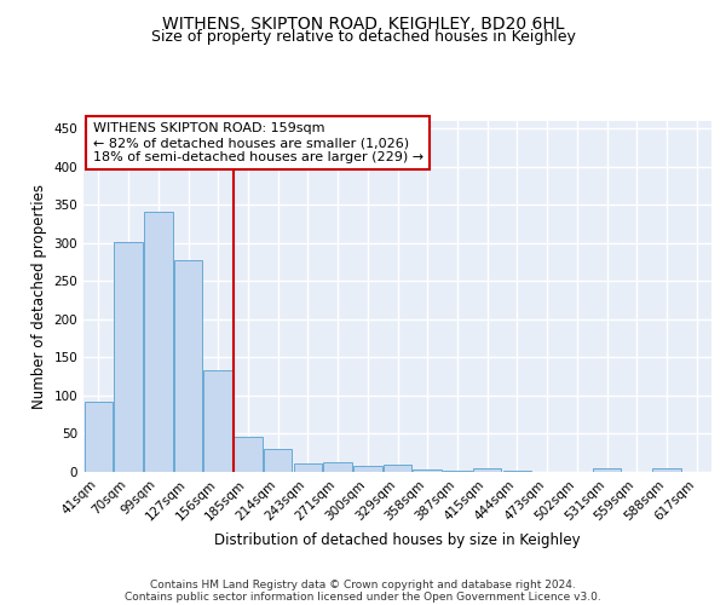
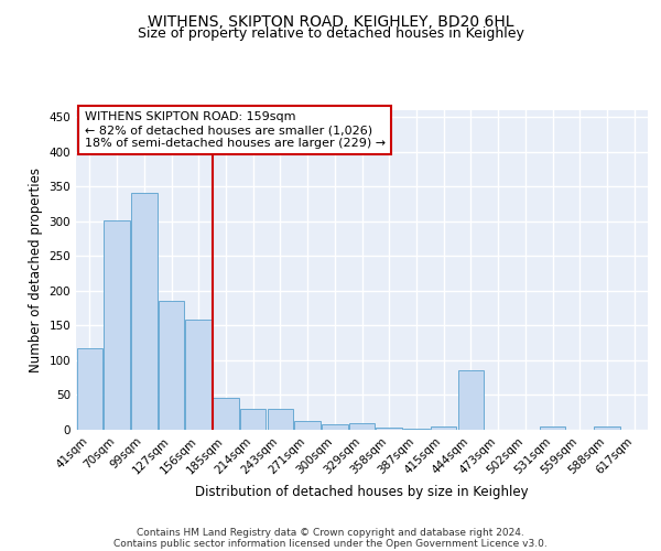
41sqm: 92 -> 118
127sqm: 278 -> 186
156sqm: 133 -> 158
243sqm: 11 -> 30
444sqm: 1 -> 86
